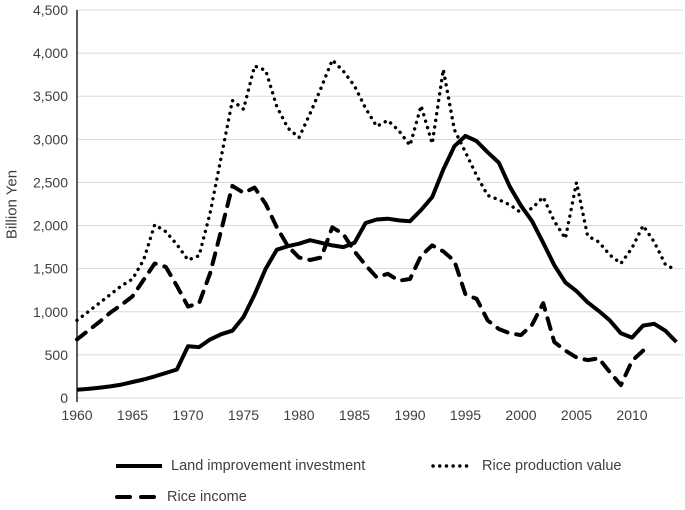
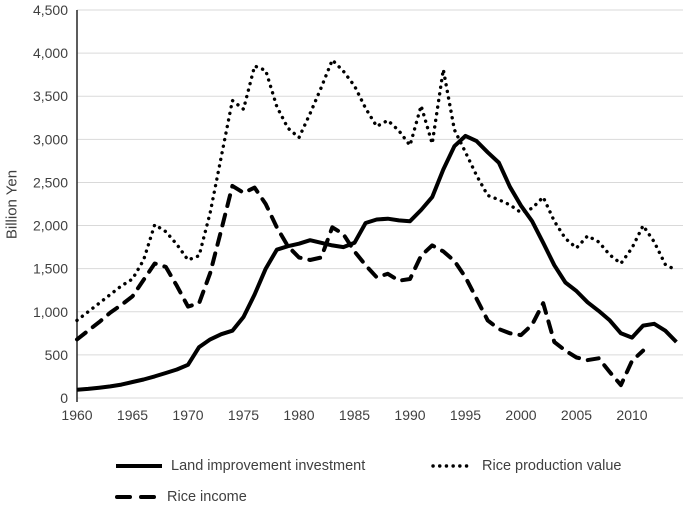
Land improvement investment/1970: 600 -> 400
Rice income/1995: 1200 -> 1400
Rice production value/2005: 2500 -> 1700
